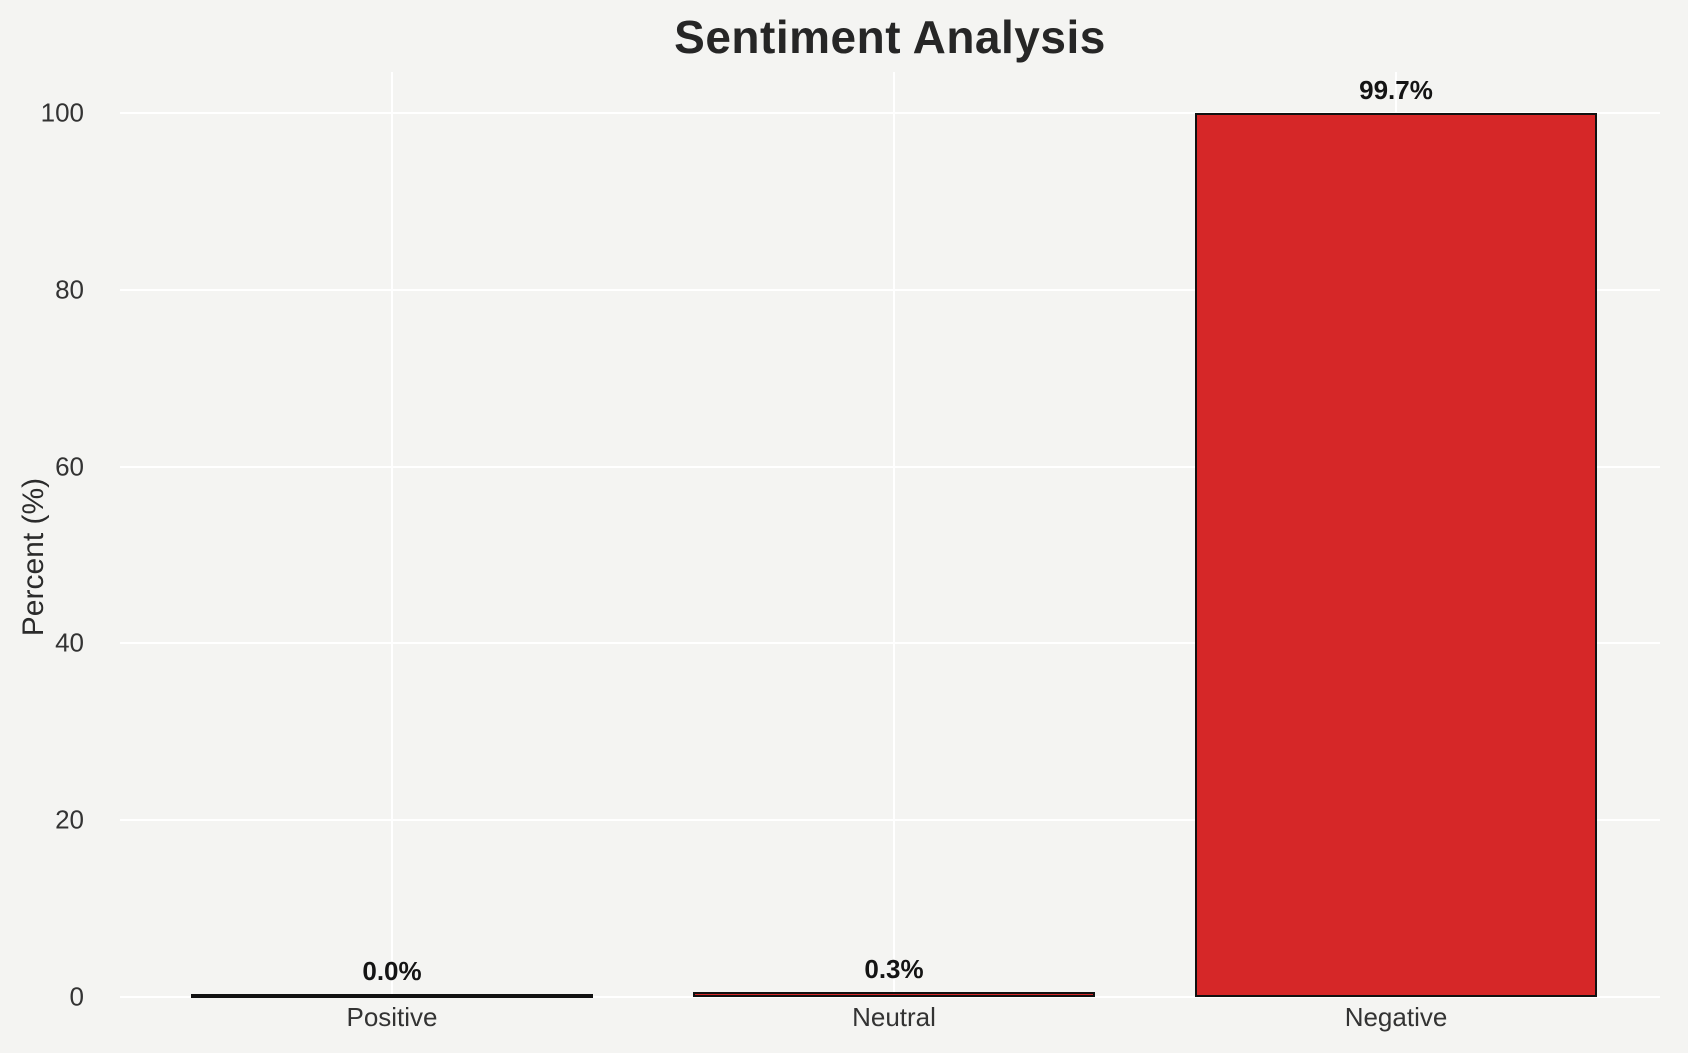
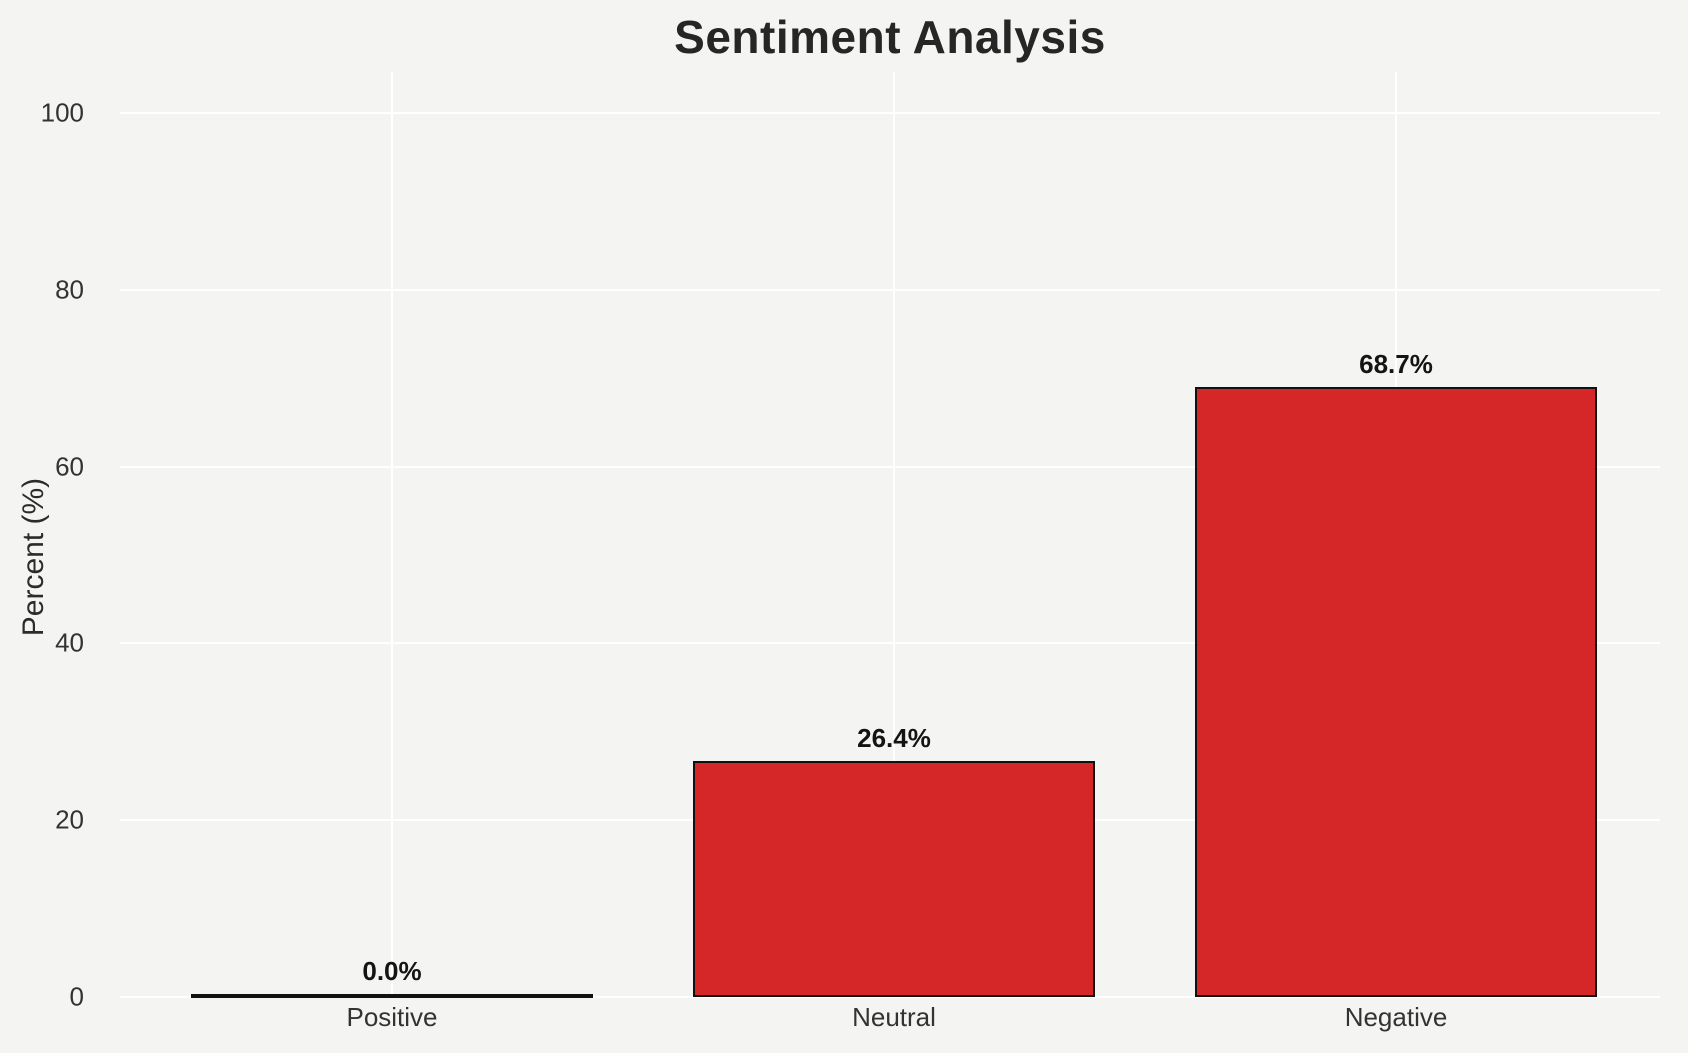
Neutral: 0.3% -> 26.4%
Negative: 99.7% -> 68.7%
